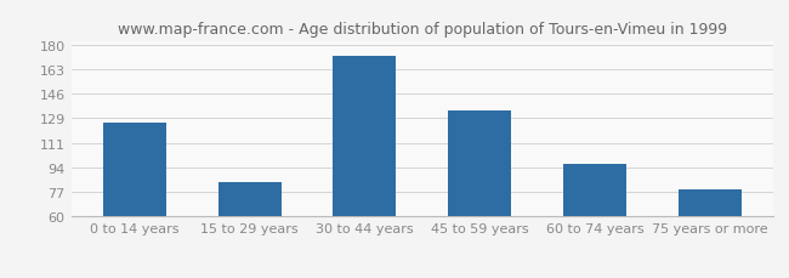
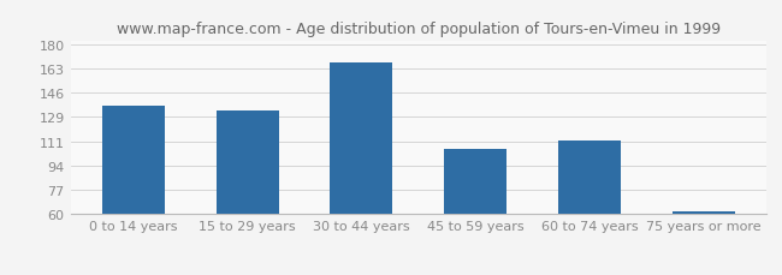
0 to 14 years: 126 -> 137
15 to 29 years: 84 -> 133
30 to 44 years: 172 -> 167
45 to 59 years: 134 -> 106
60 to 74 years: 97 -> 112
75 years or more: 79 -> 62
